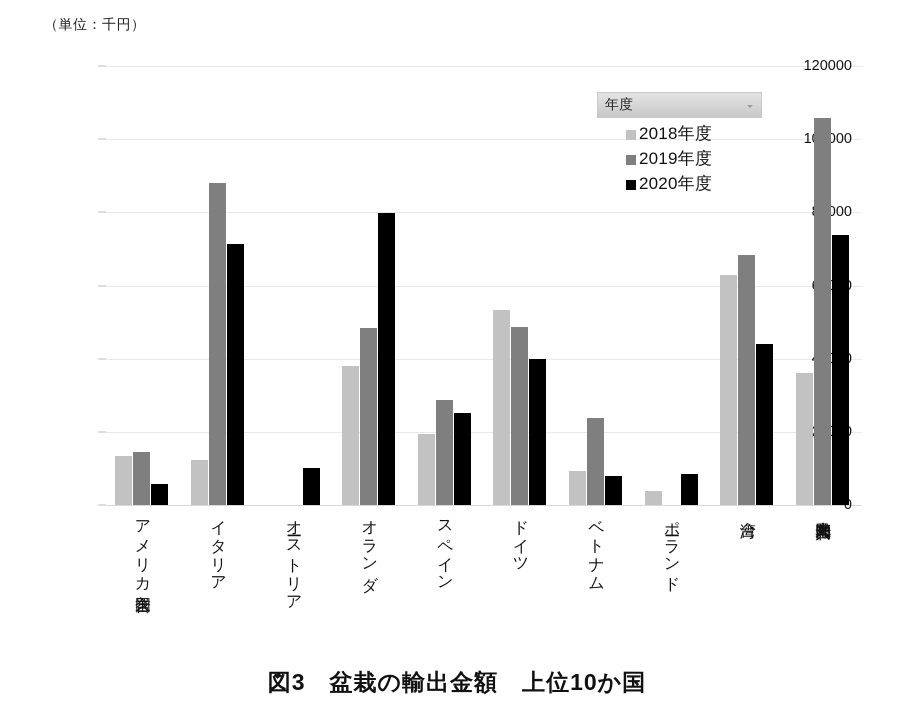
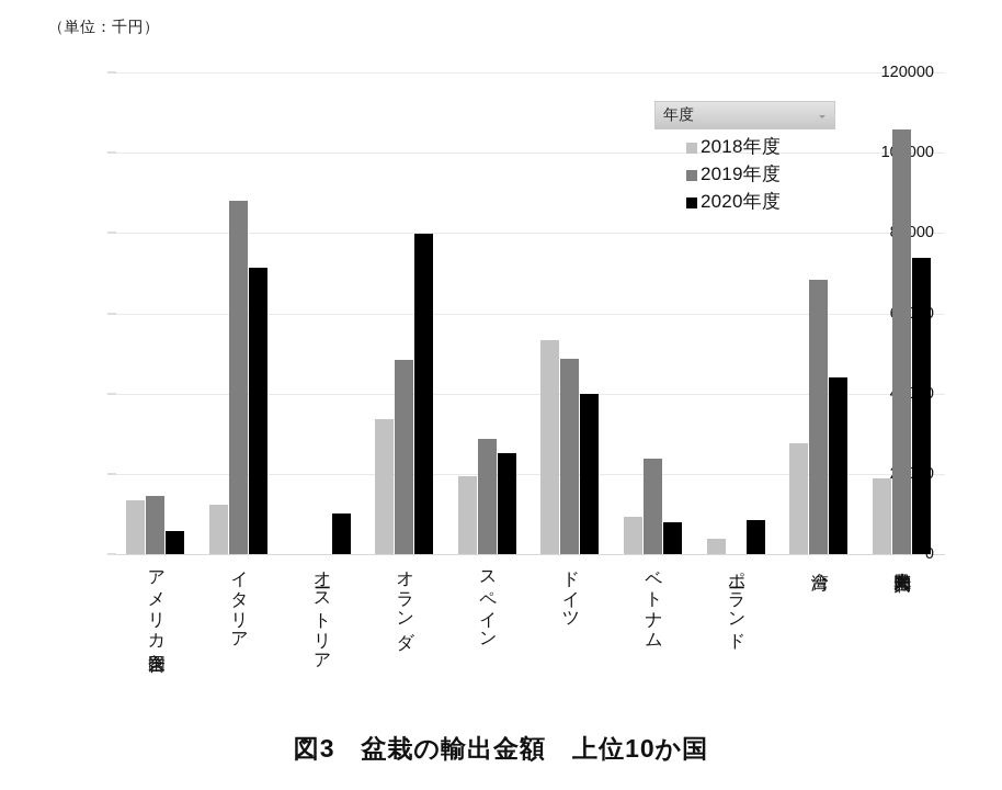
2018年度/オランダ: 38000 -> 34000
2018年度/台湾: 63000 -> 28000
2018年度/中華人民共和国: 36000 -> 19000
